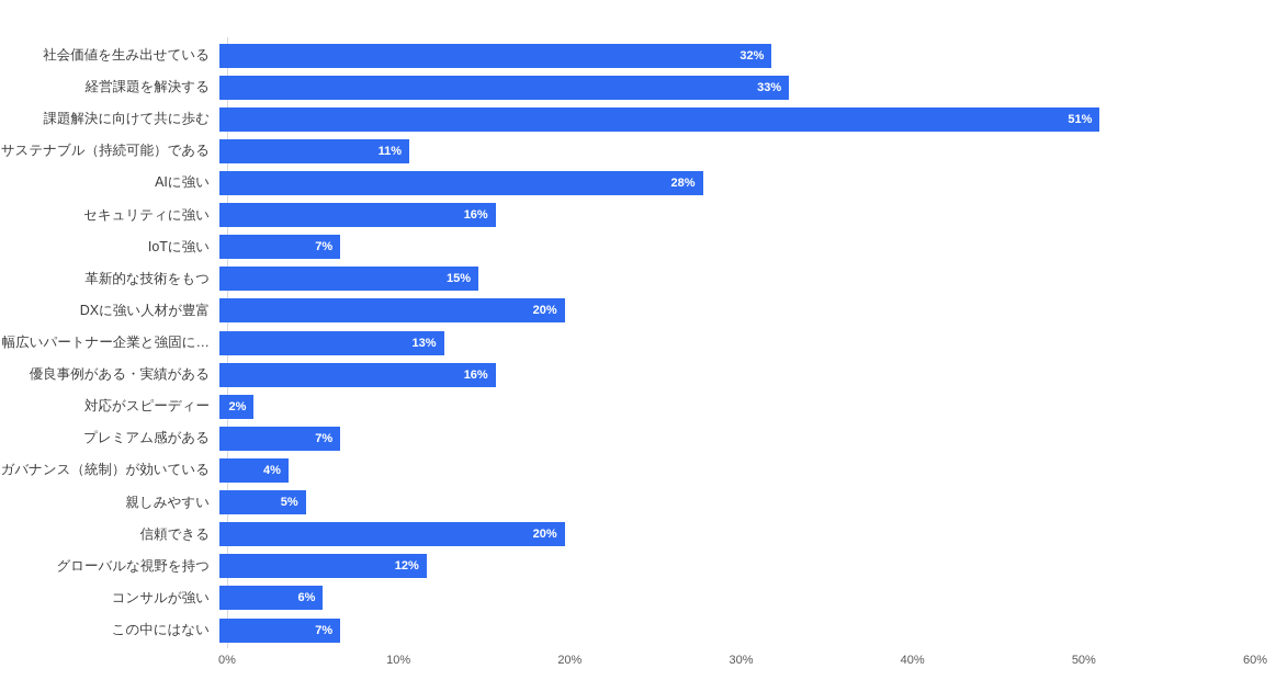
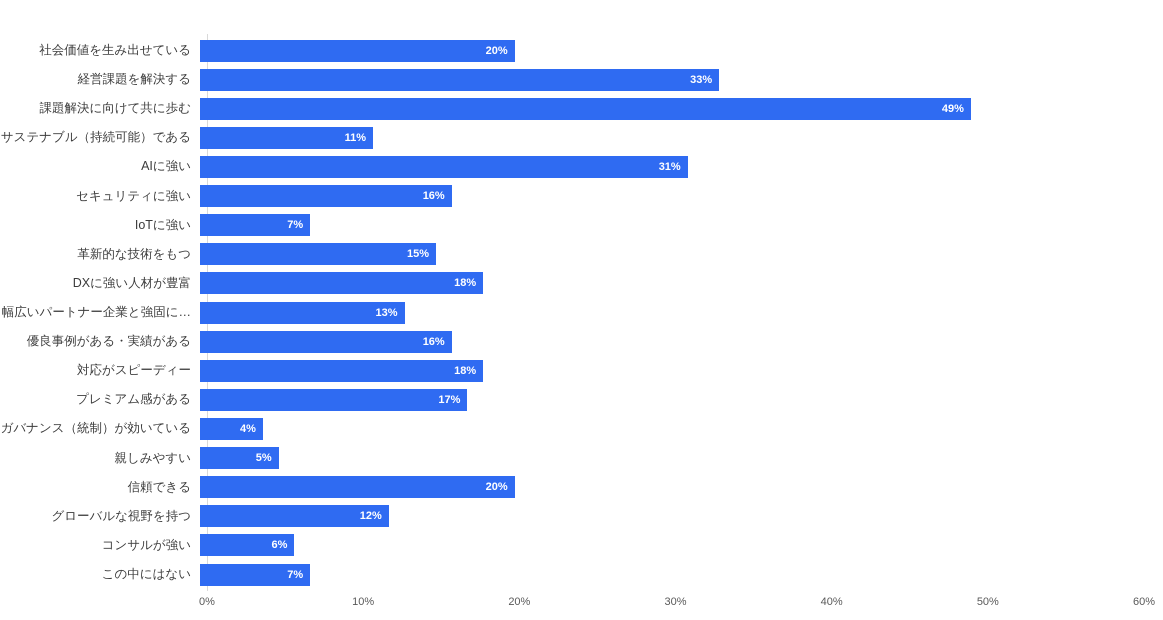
社会価値を生み出せている: 32% -> 20%
課題解決に向けて共に歩む: 51% -> 49%
AIに強い: 28% -> 31%
DXに強い人材が豊富: 20% -> 18%
対応がスピーディー: 2% -> 18%
プレミアム感がある: 7% -> 17%
